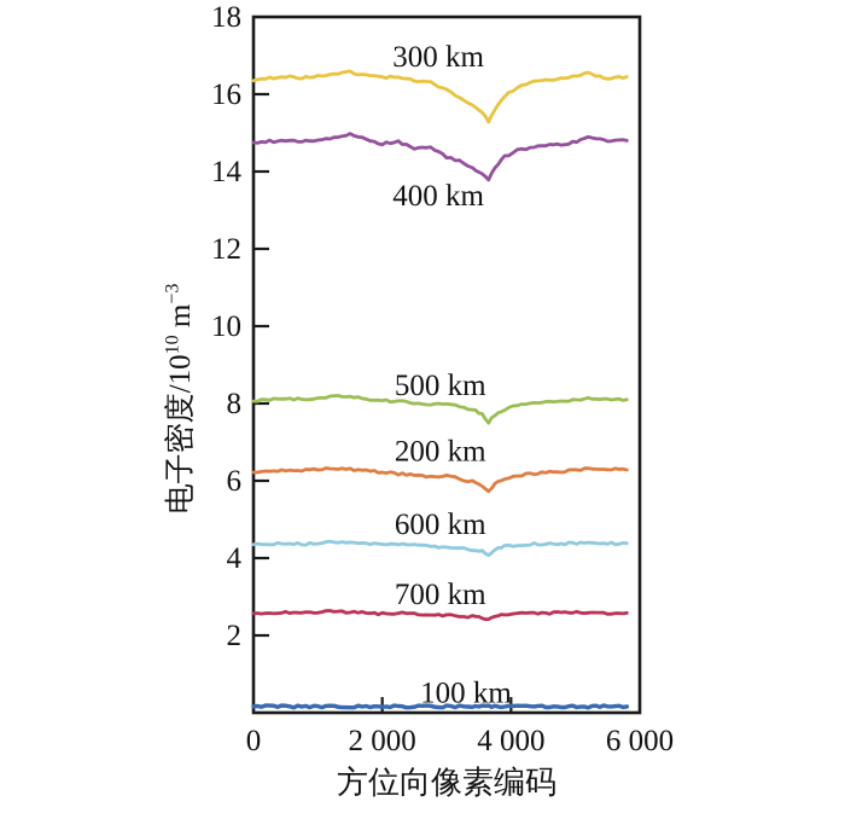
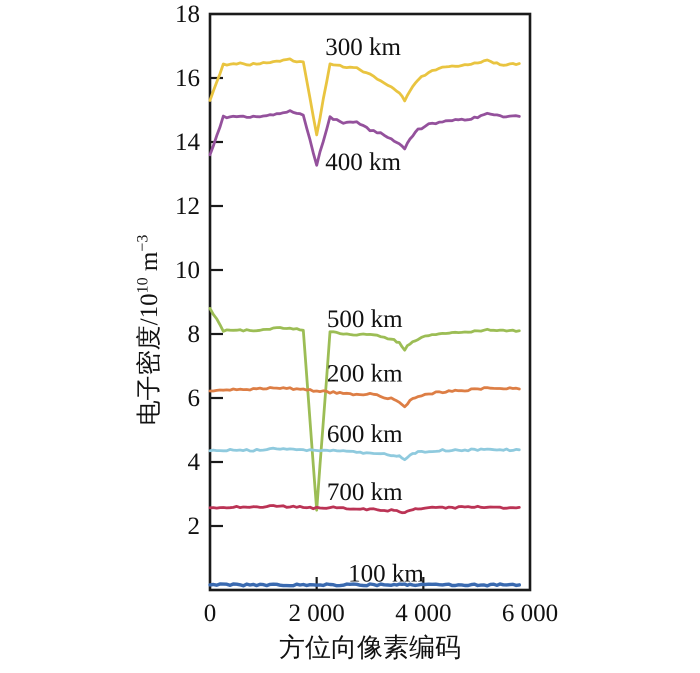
300 km/0: 16.4 -> 15.3
400 km/0: 14.8 -> 13.6
500 km/0: 8.1 -> 8.8
300 km/2000: 16.4 -> 14.2
400 km/2000: 14.7 -> 13.3
500 km/2000: 8.1 -> 2.5
